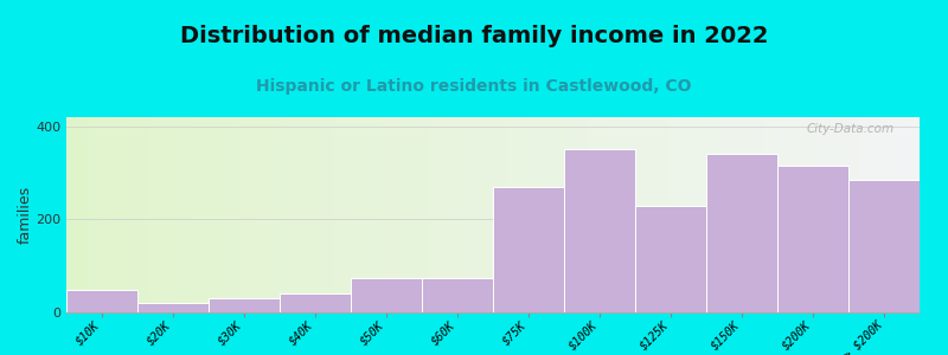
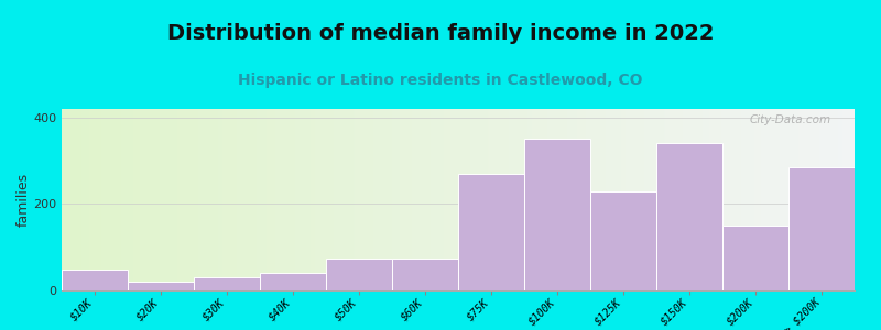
$200K: 315 -> 150
